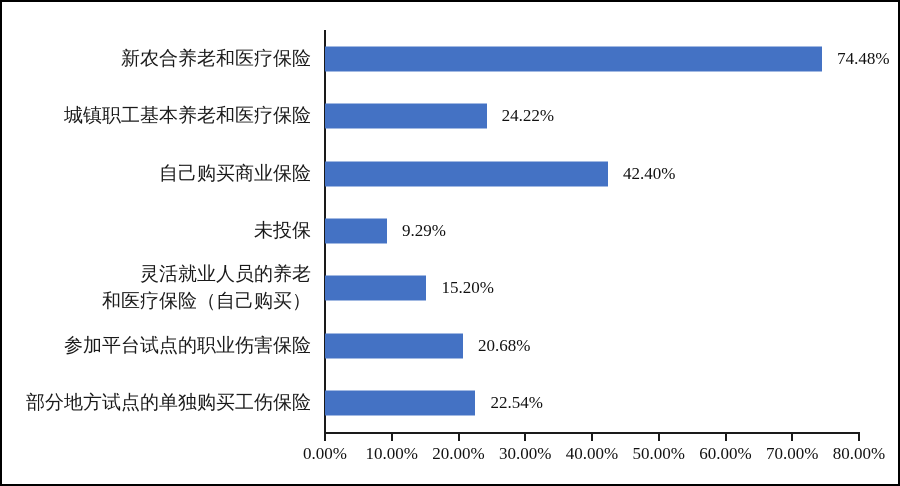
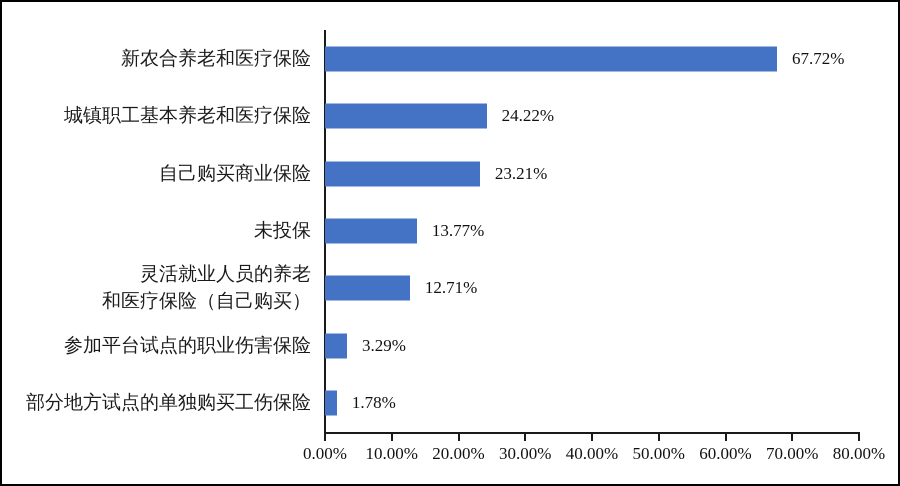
新农合养老和医疗保险: 74.48% -> 67.72%
自己购买商业保险: 42.40% -> 23.21%
未投保: 9.29% -> 13.77%
灵活就业人员的养老 和医疗保险（自己购买）: 15.20% -> 12.71%
参加平台试点的职业伤害保险: 20.68% -> 3.29%
部分地方试点的单独购买工伤保险: 22.54% -> 1.78%
